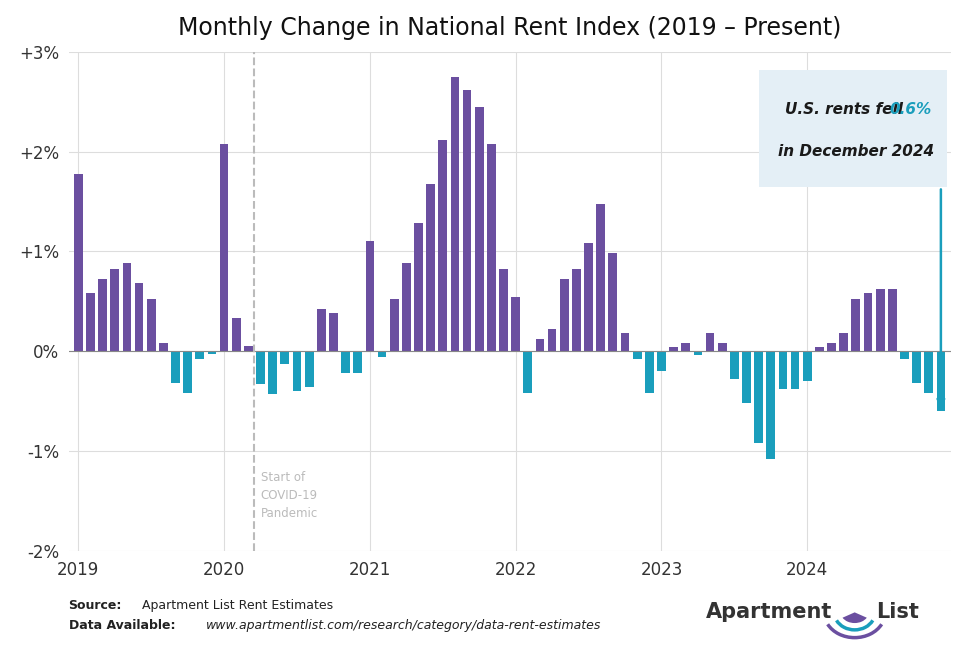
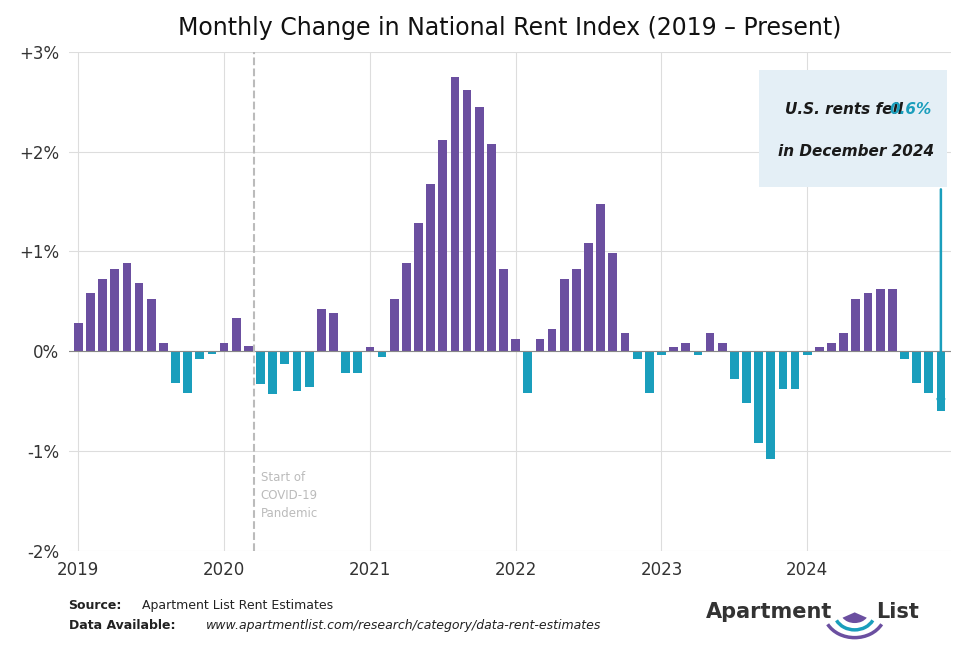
2019: 1.78% -> 0.28%
2020: 2.08% -> 0.08%
2021: 1.10% -> 0.04%
2022: 0.54% -> 0.12%
2023: -0.20% -> -0.04%
2024: -0.30% -> -0.04%
